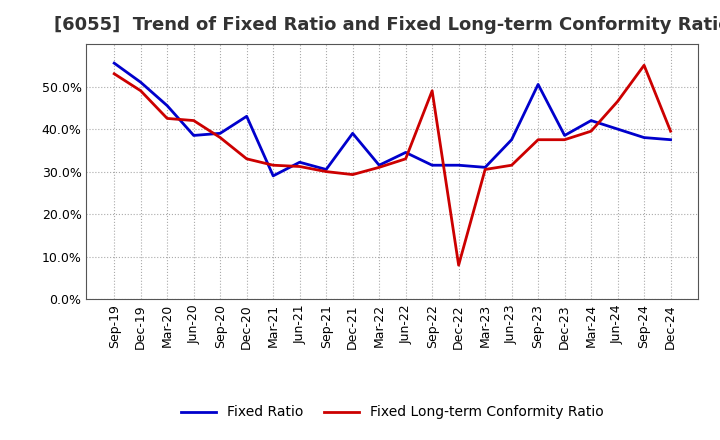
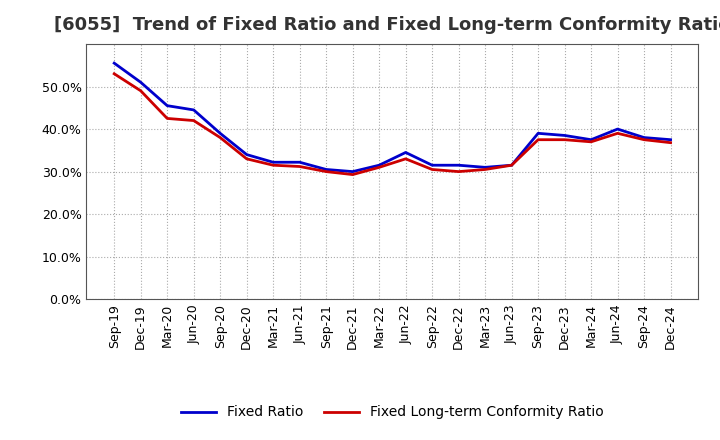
Fixed Ratio/Jun-20: 38.5% -> 44.5%
Fixed Ratio/Dec-20: 43.0% -> 34.0%
Fixed Ratio/Mar-21: 29.0% -> 32.2%
Fixed Ratio/Dec-21: 39.0% -> 30.0%
Fixed Long-term Conformity Ratio/Sep-22: 49.0% -> 30.5%
Fixed Long-term Conformity Ratio/Dec-22: 8.0% -> 30.0%
Fixed Ratio/Jun-23: 37.5% -> 31.5%
Fixed Ratio/Sep-23: 50.5% -> 39.0%
Fixed Ratio/Mar-24: 42.0% -> 37.5%
Fixed Long-term Conformity Ratio/Mar-24: 39.5% -> 37.0%
Fixed Long-term Conformity Ratio/Jun-24: 46.5% -> 39.0%
Fixed Long-term Conformity Ratio/Sep-24: 55.0% -> 37.5%
Fixed Long-term Conformity Ratio/Dec-24: 39.5% -> 36.8%
